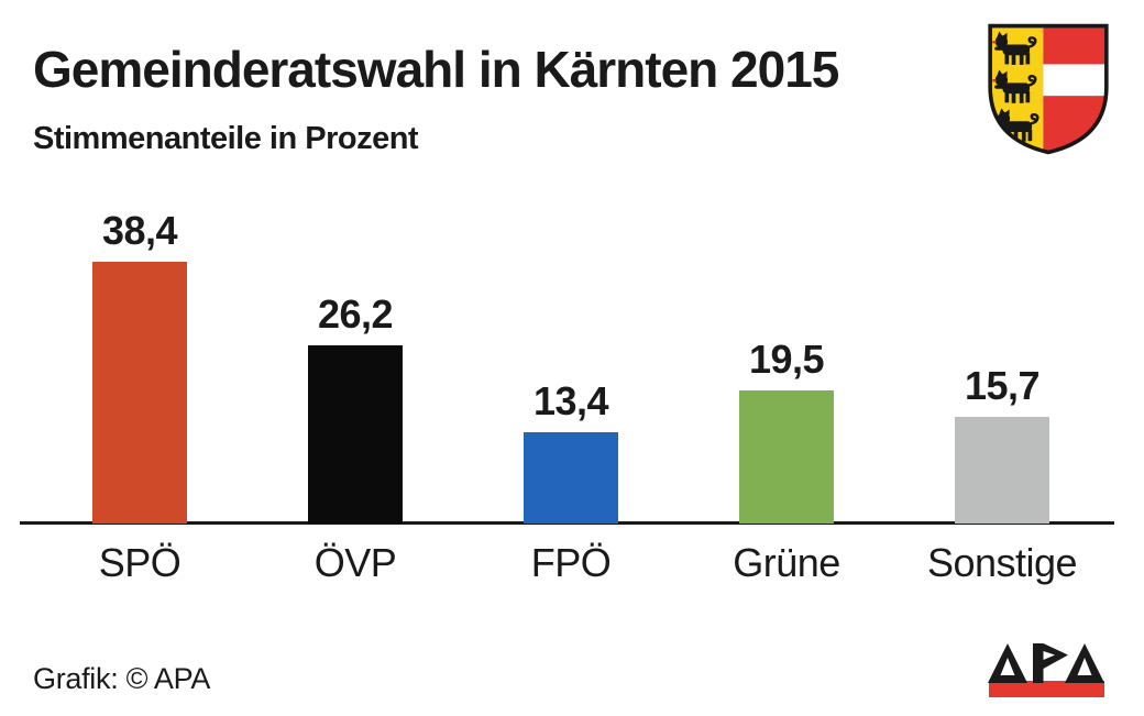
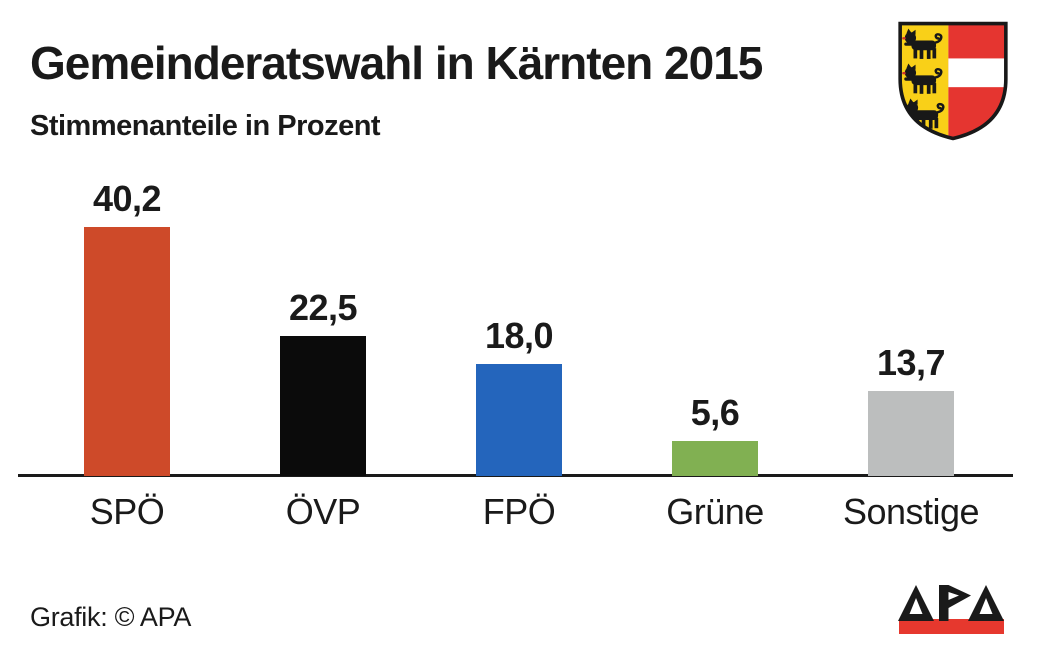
SPÖ: 38,4 -> 40,2
ÖVP: 26,2 -> 22,5
FPÖ: 13,4 -> 18,0
Grüne: 19,5 -> 5,6
Sonstige: 15,7 -> 13,7
